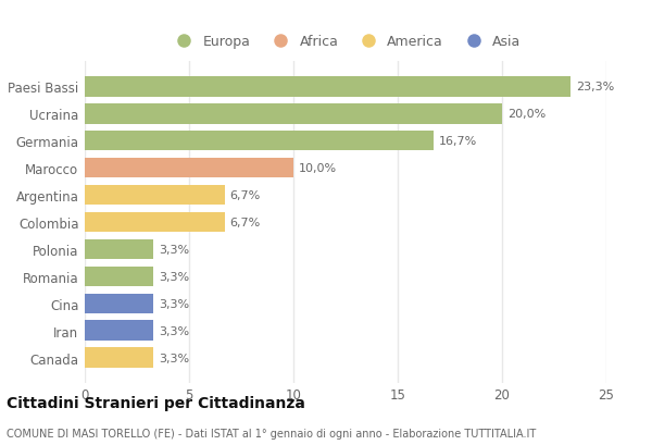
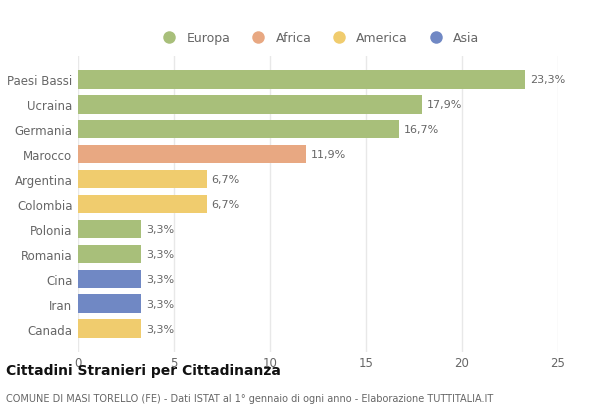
Ucraina: 20,0% -> 17,9%
Marocco: 10,0% -> 11,9%
